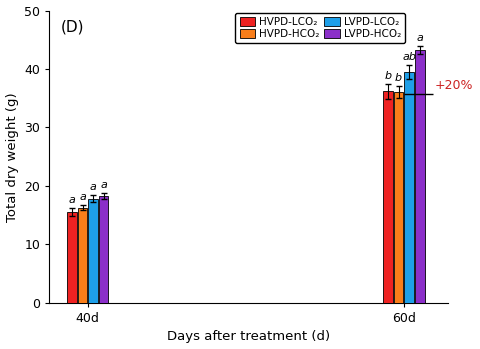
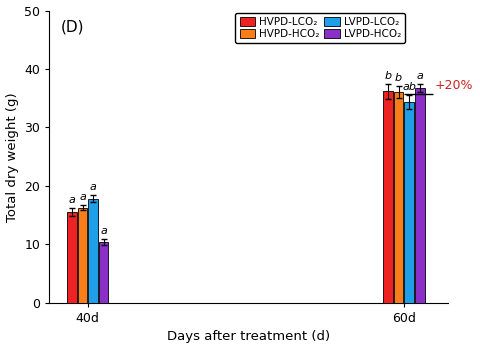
LVPD-HCO₂/40d: 18.3 -> 10.4
LVPD-LCO₂/60d: 39.5 -> 34.4
LVPD-HCO₂/60d: 43.2 -> 36.8
